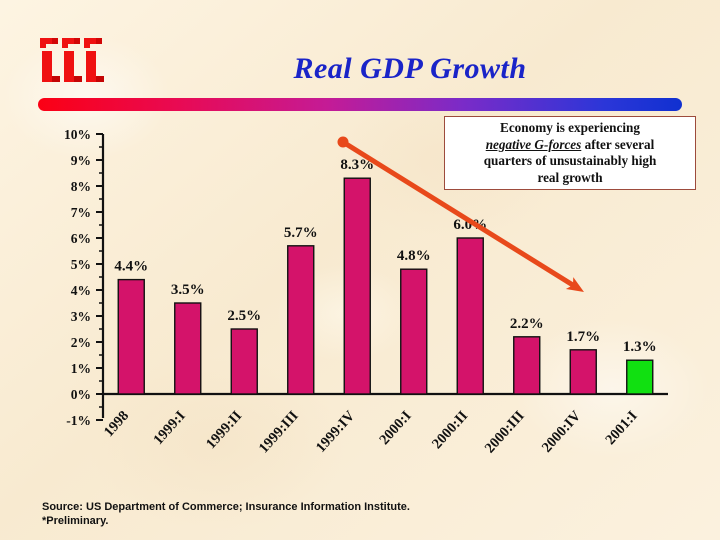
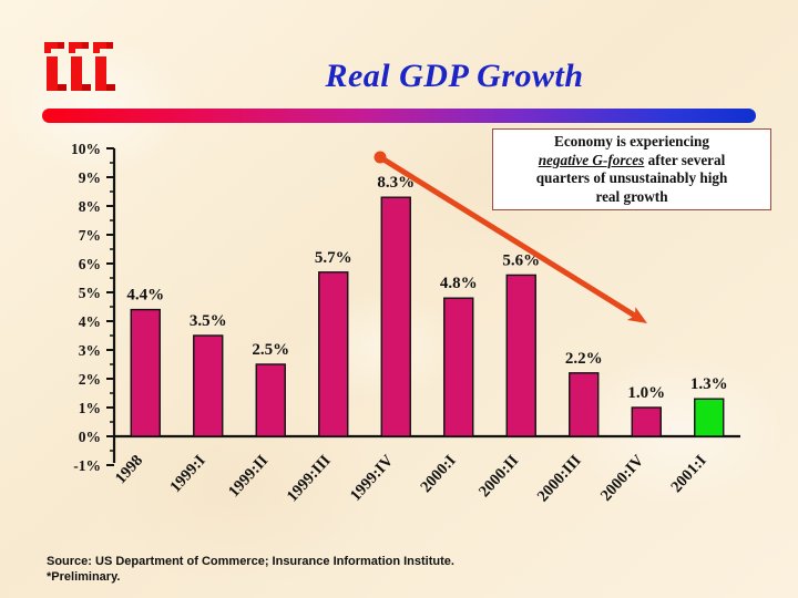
2000:II: 6.0% -> 5.6%
2000:IV: 1.7% -> 1.0%
